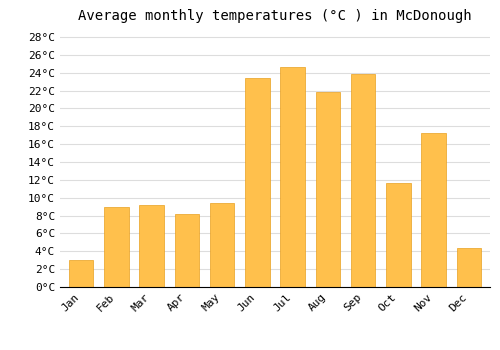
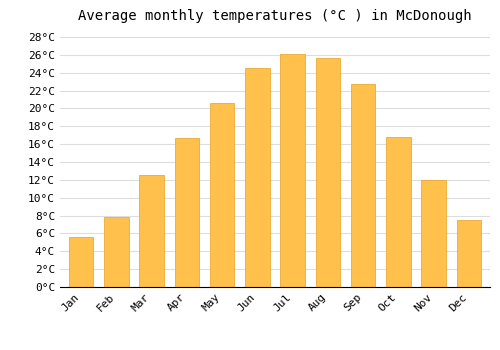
Jan: 3.0°C -> 5.6°C
Feb: 9.0°C -> 7.8°C
Mar: 9.2°C -> 12.5°C
Apr: 8.2°C -> 16.7°C
May: 9.4°C -> 20.6°C
Jun: 23.4°C -> 24.5°C
Jul: 24.6°C -> 26.1°C
Aug: 21.8°C -> 25.6°C
Sep: 23.8°C -> 22.7°C
Oct: 11.6°C -> 16.8°C
Nov: 17.2°C -> 12.0°C
Dec: 4.4°C -> 7.5°C
